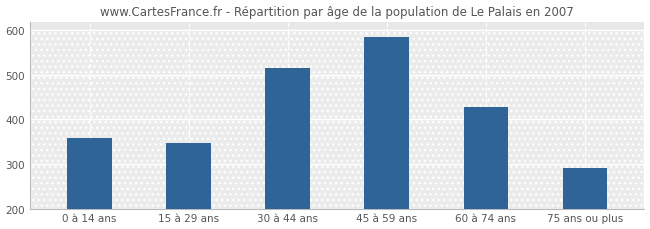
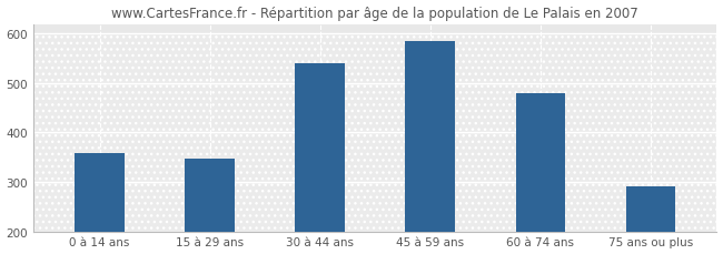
30 à 44 ans: 515 -> 540
60 à 74 ans: 428 -> 480
